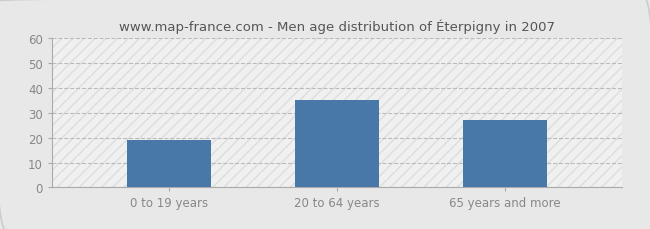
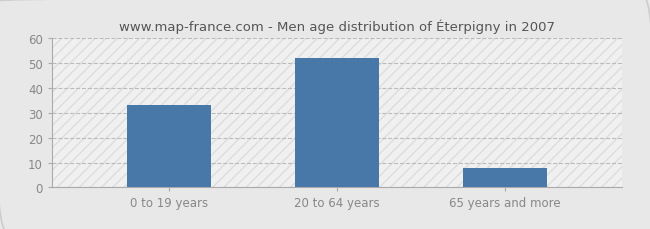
0 to 19 years: 19 -> 33
20 to 64 years: 35 -> 52
65 years and more: 27 -> 8
